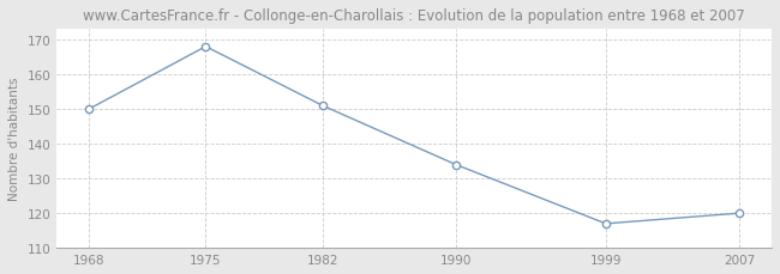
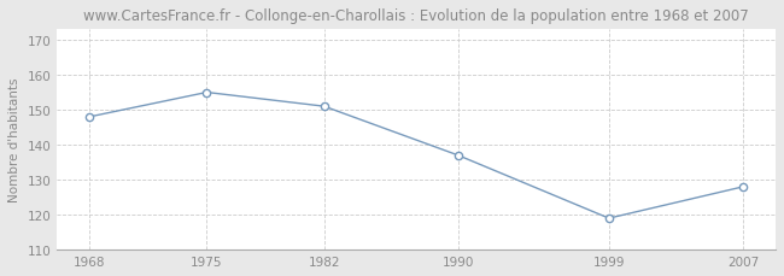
1968: 150 -> 148
1975: 168 -> 155
1990: 134 -> 137
1999: 117 -> 119
2007: 120 -> 128
